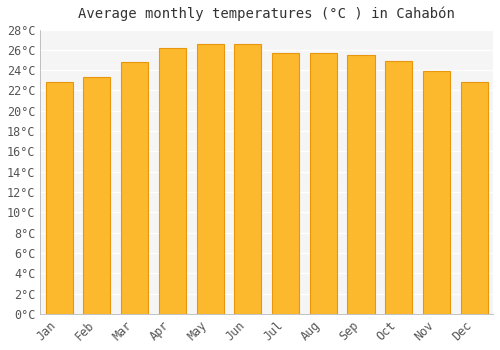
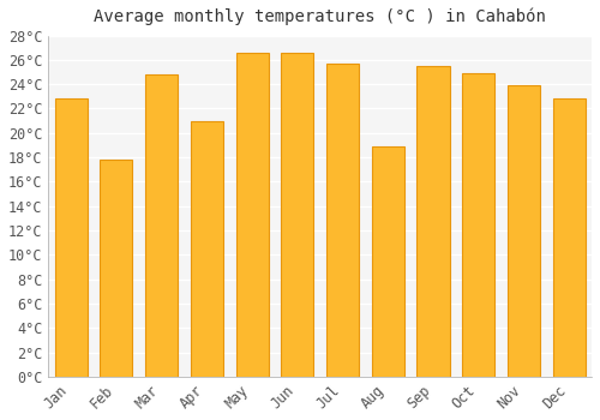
Feb: 23.3°C -> 17.8°C
Apr: 26.2°C -> 21.0°C
Aug: 25.7°C -> 18.9°C
